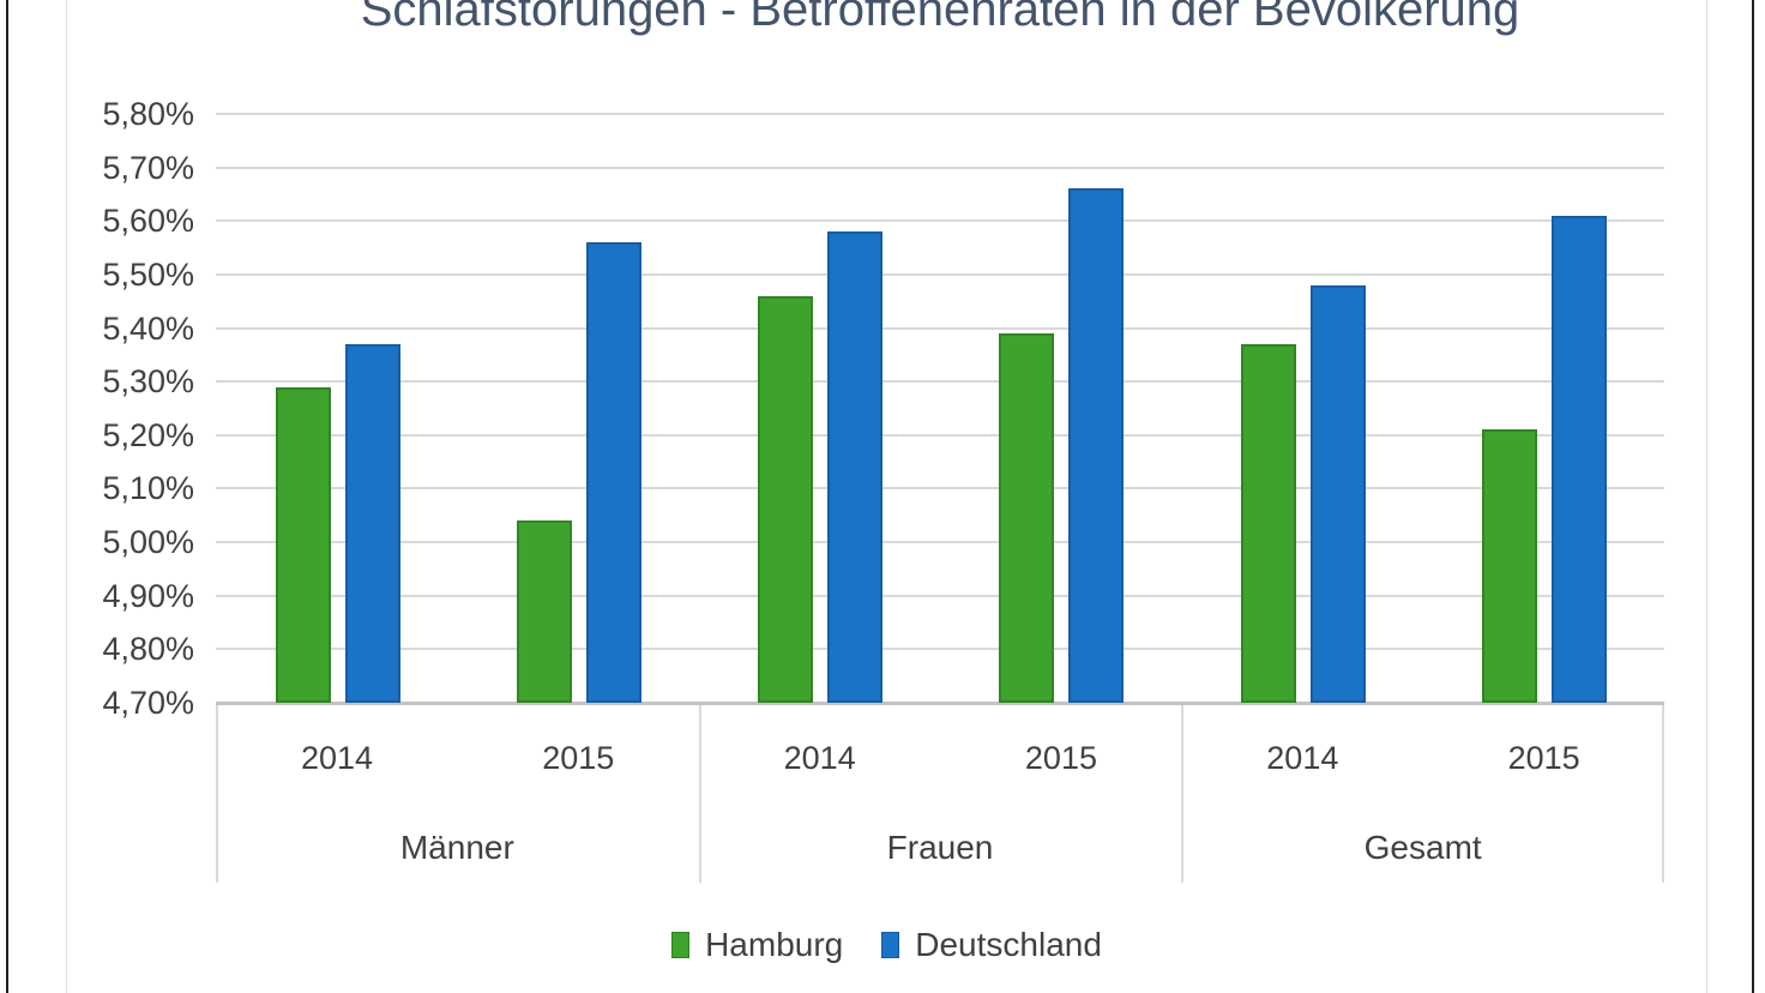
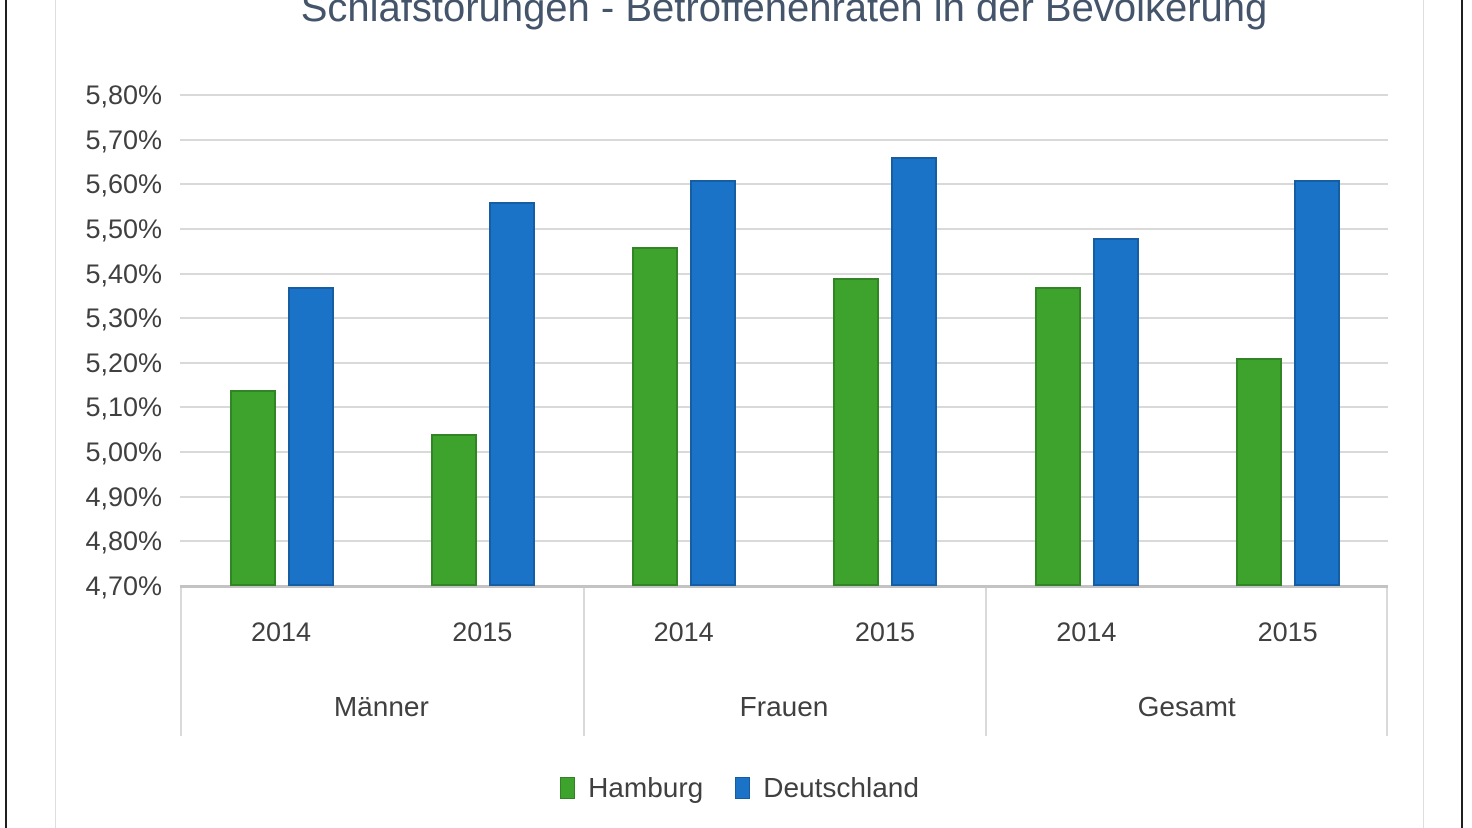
Hamburg/Männer 2014: 5,29% -> 5,14%
Deutschland/Frauen 2014: 5,58% -> 5,61%
